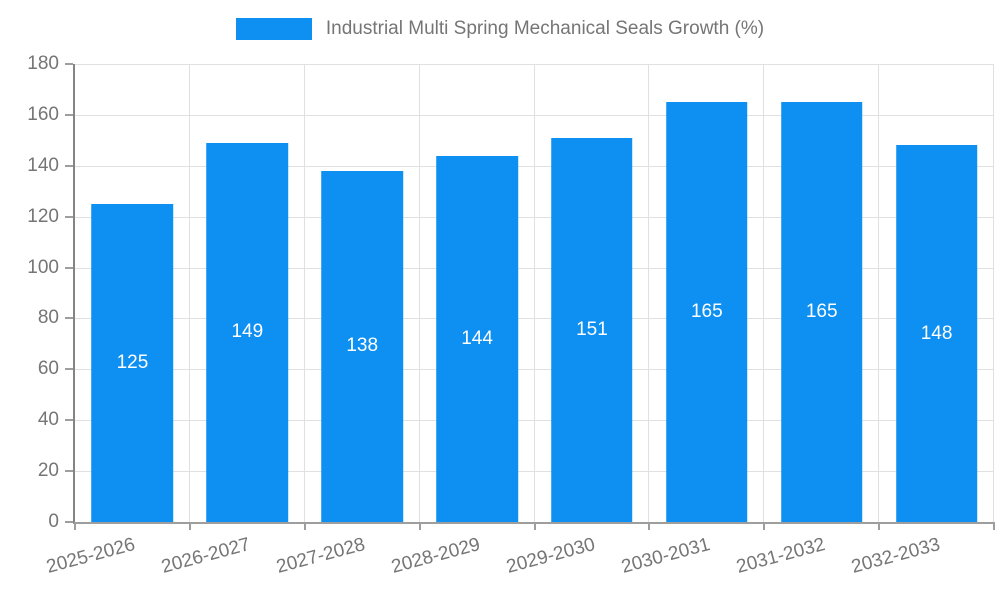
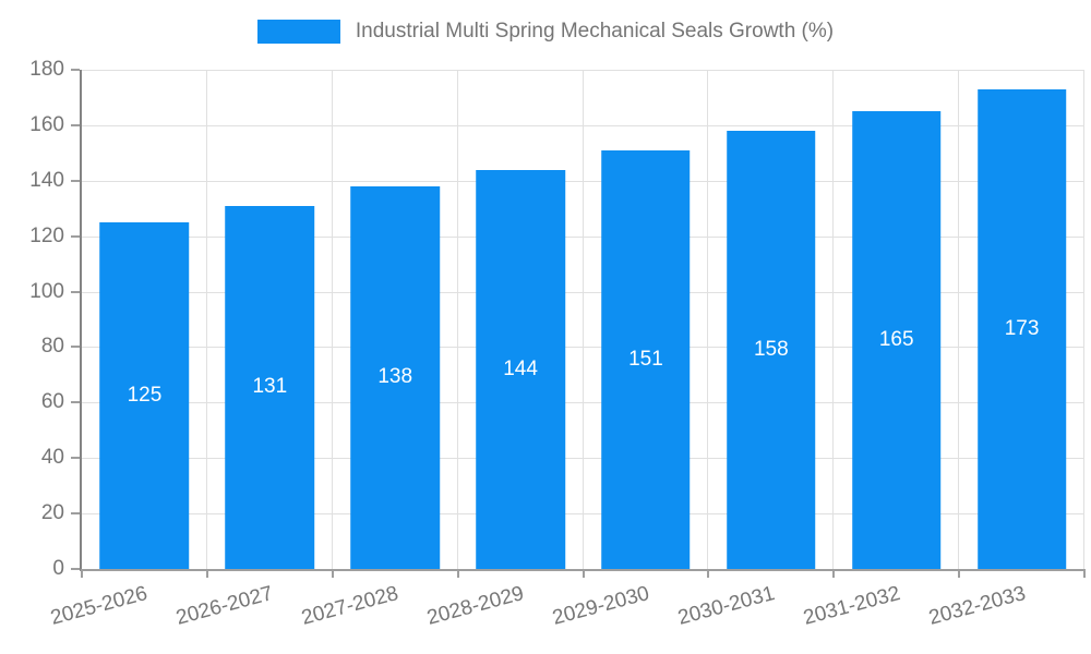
2026-2027: 149 -> 131
2030-2031: 165 -> 158
2032-2033: 148 -> 173
